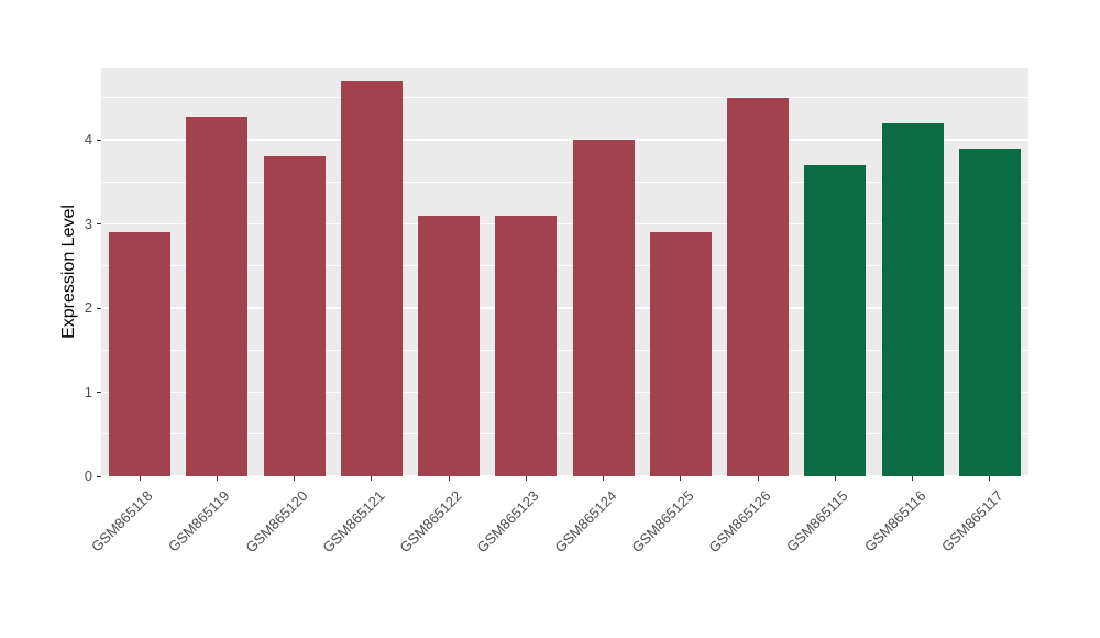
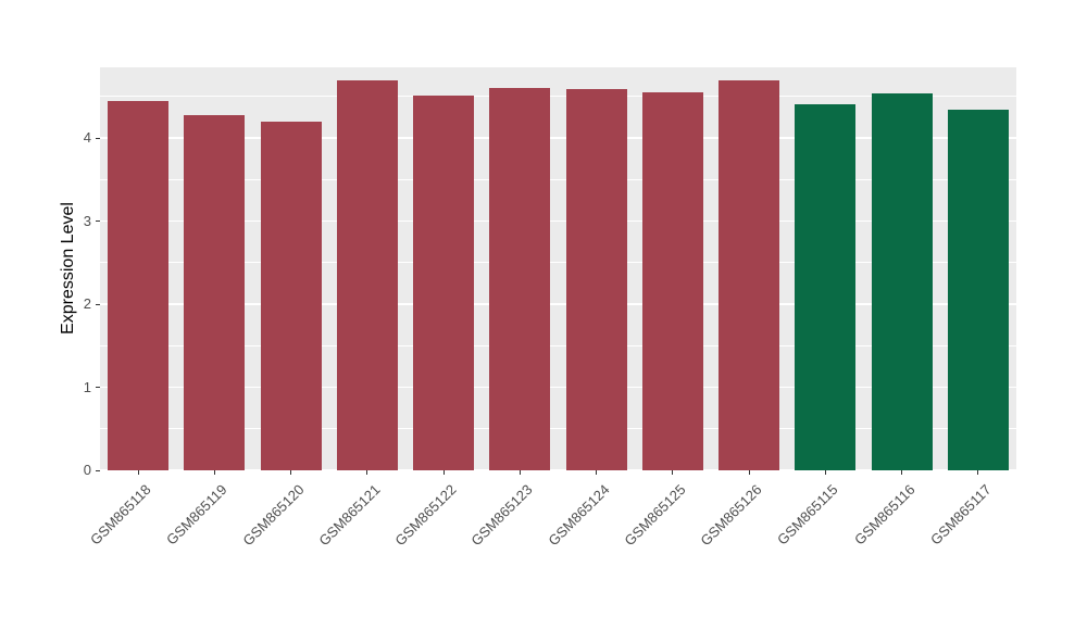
GSM865118: 2.9 -> 4.4
GSM865120: 3.8 -> 4.2
GSM865122: 3.1 -> 4.5
GSM865123: 3.1 -> 4.6
GSM865124: 4.0 -> 4.6
GSM865125: 2.9 -> 4.5
GSM865126: 4.5 -> 4.7
GSM865115: 3.7 -> 4.4
GSM865116: 4.2 -> 4.5
GSM865117: 3.9 -> 4.3
